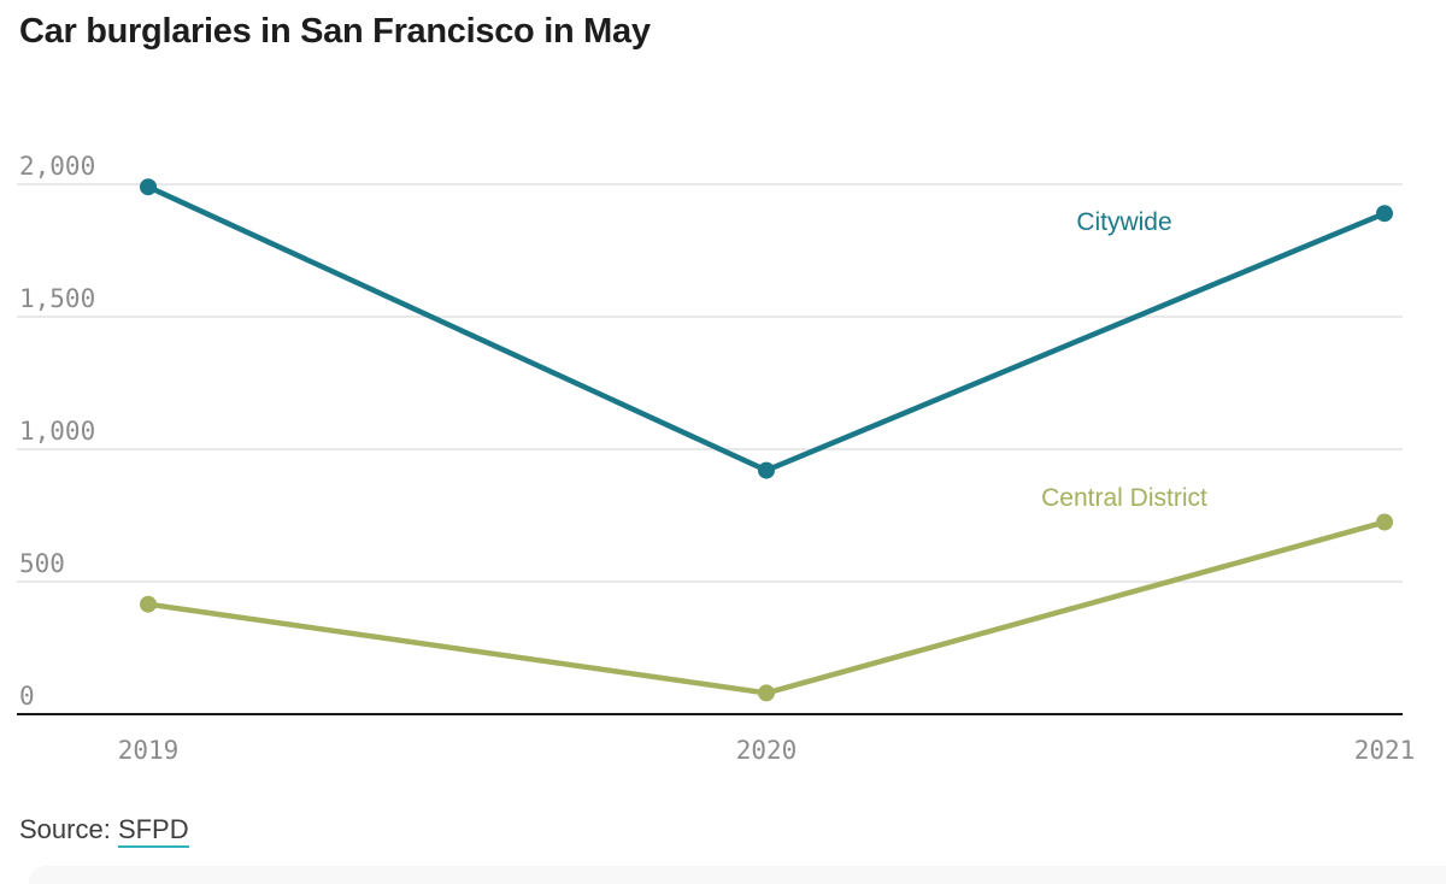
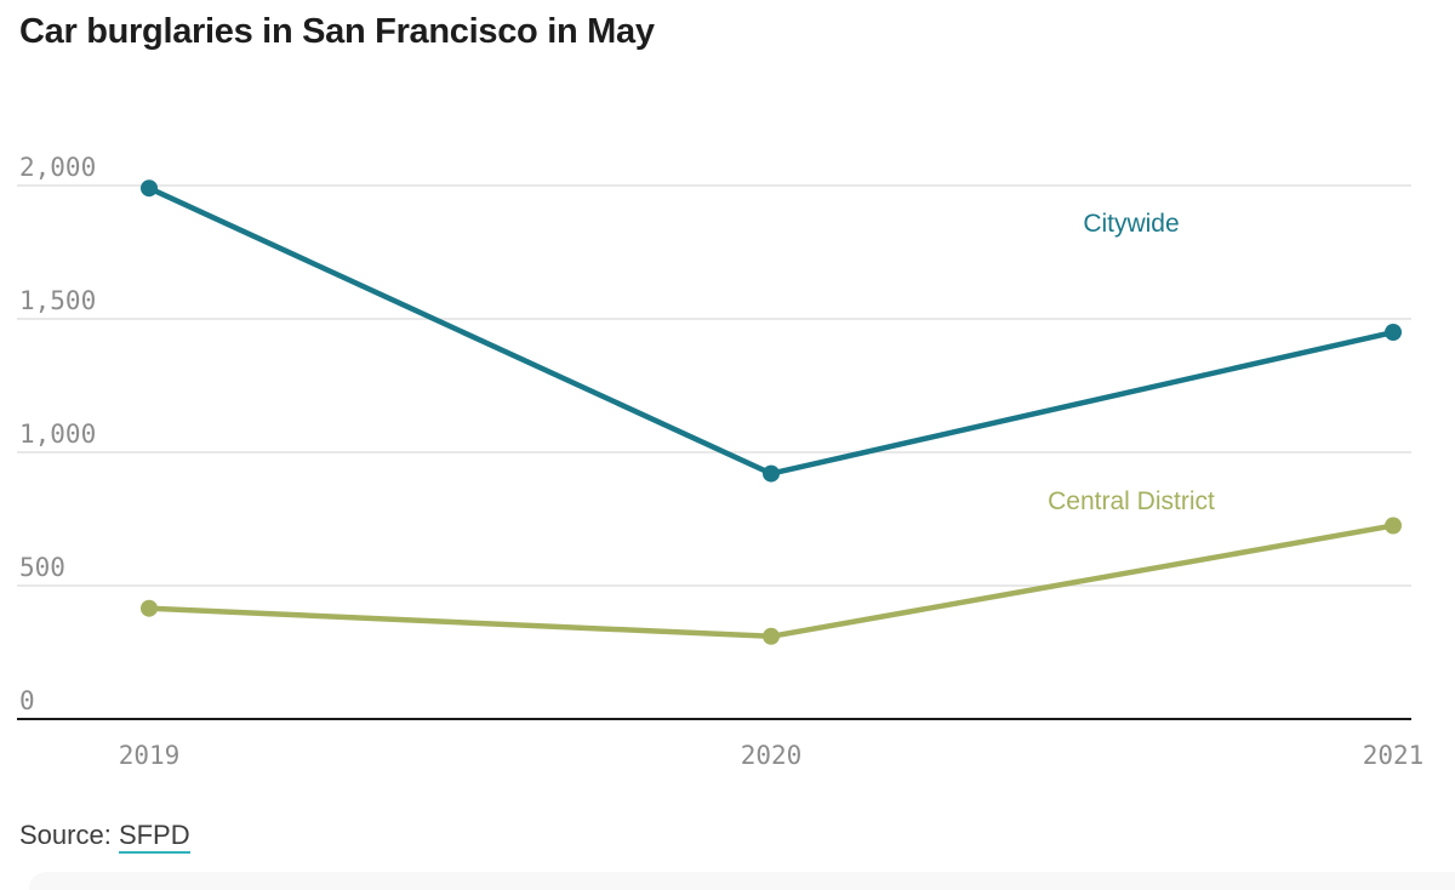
Central District/2020: 80 -> 310
Citywide/2021: 1890 -> 1450
